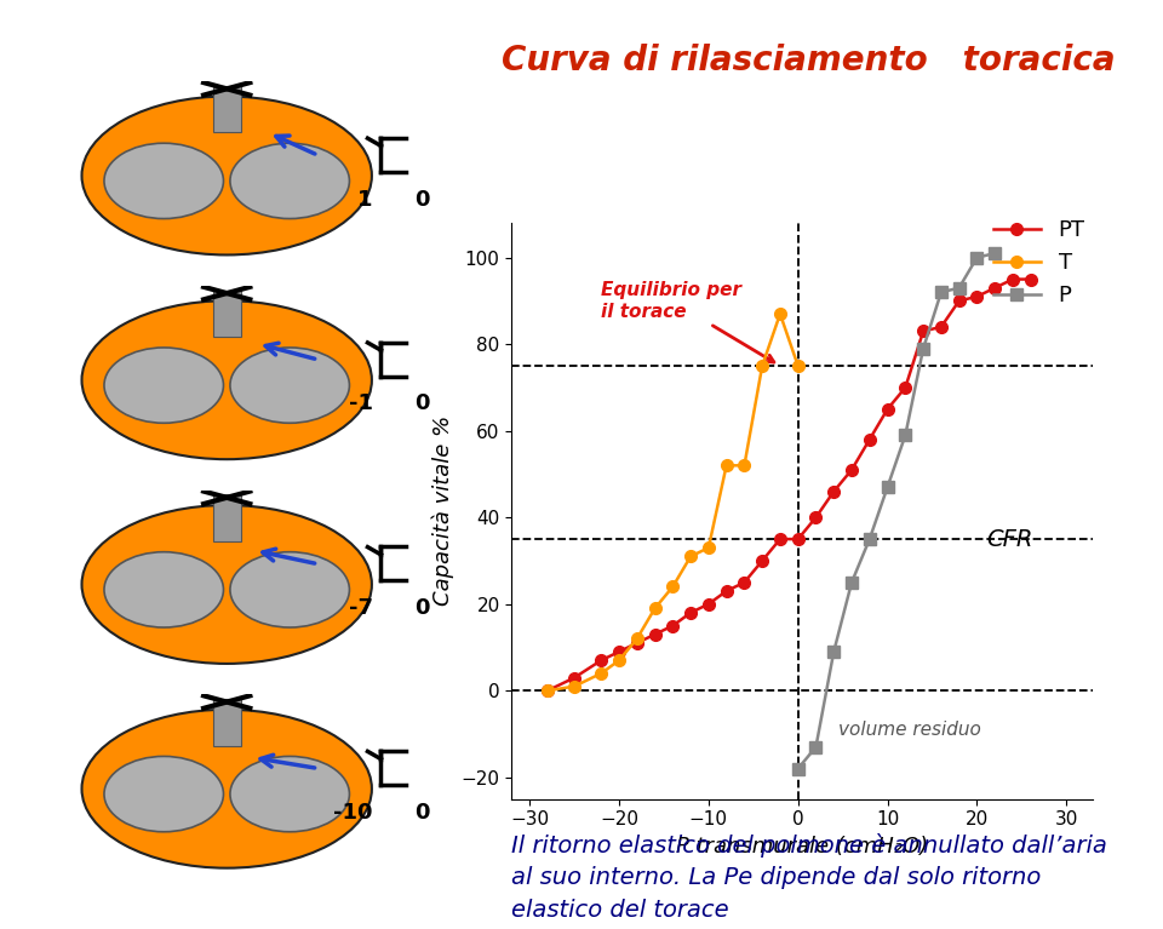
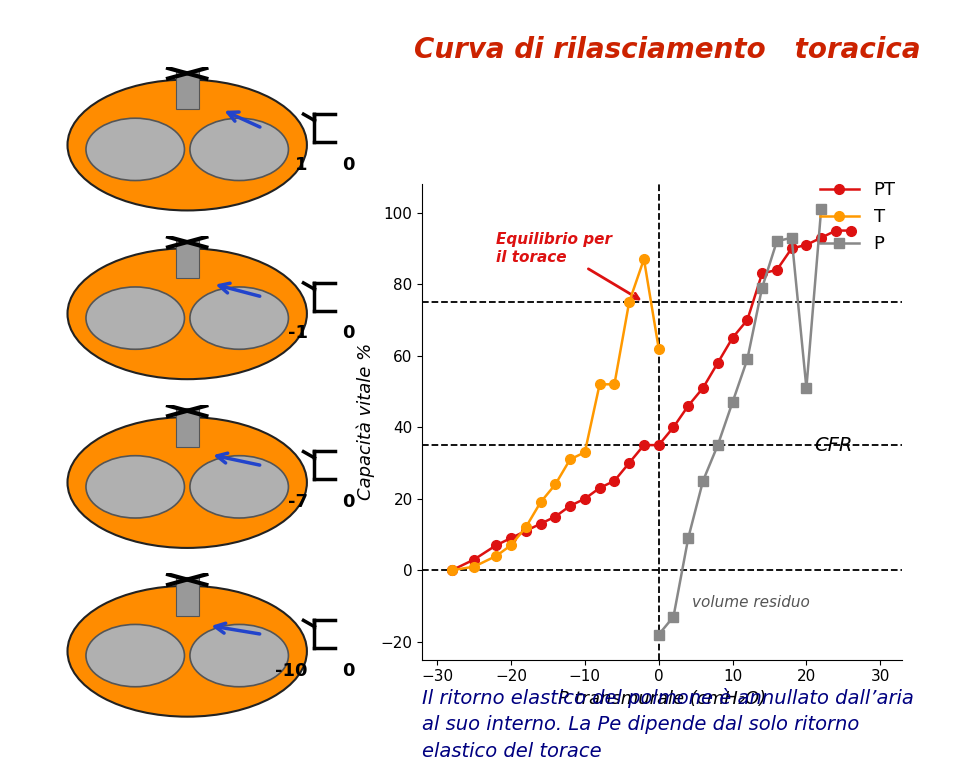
T/0: 75 -> 62
P/20: 100 -> 51
